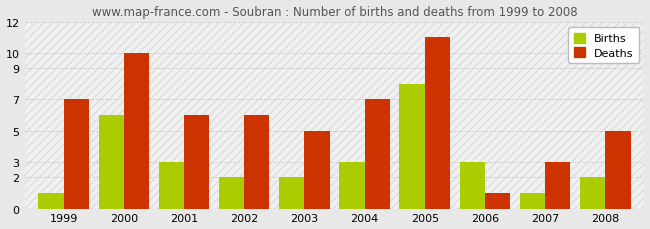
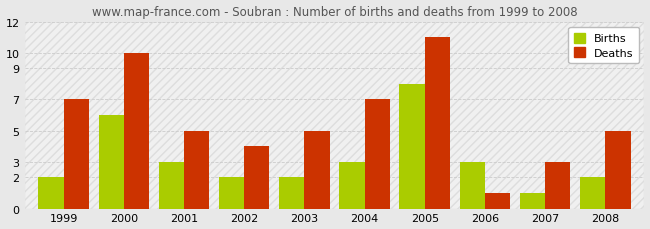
Births/1999: 1 -> 2
Deaths/2001: 6 -> 5
Deaths/2002: 6 -> 4
